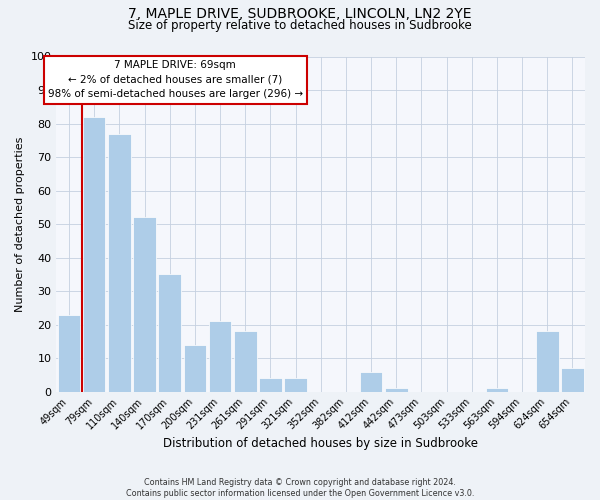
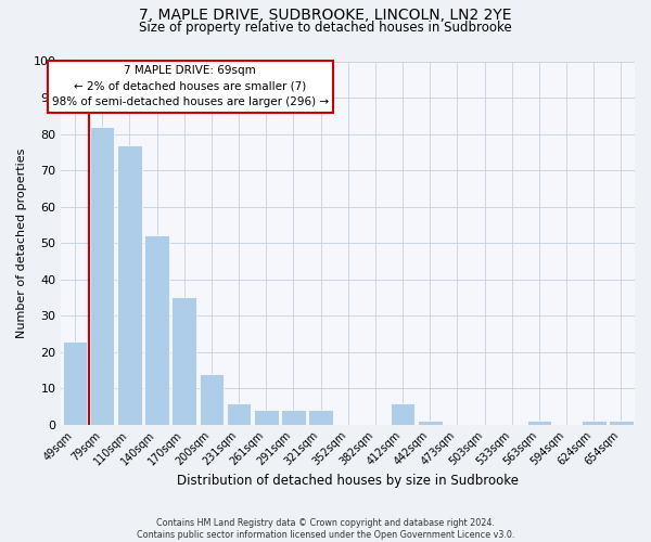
231sqm: 21 -> 6
261sqm: 18 -> 4
624sqm: 18 -> 1
654sqm: 7 -> 1
